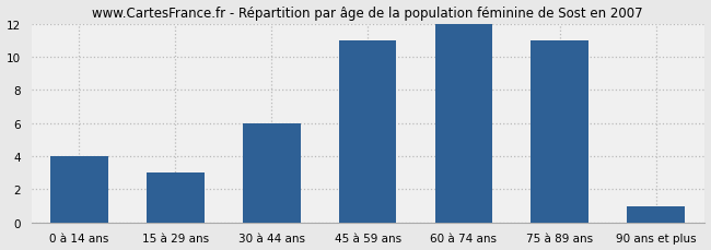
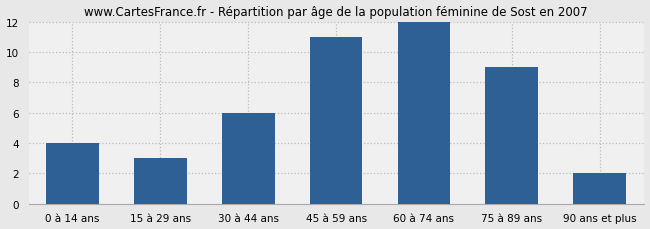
75 à 89 ans: 11 -> 9
90 ans et plus: 1 -> 2
